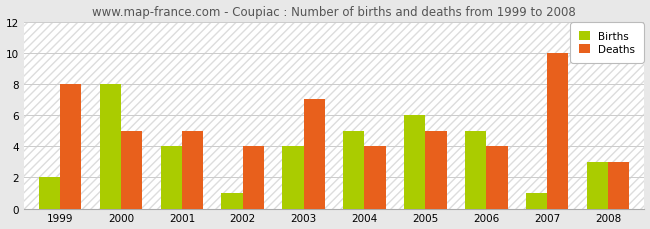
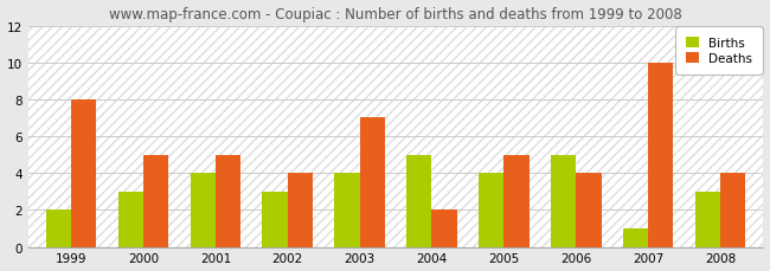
Births/2000: 8 -> 3
Births/2002: 1 -> 3
Deaths/2004: 4 -> 2
Births/2005: 6 -> 4
Deaths/2008: 3 -> 4
